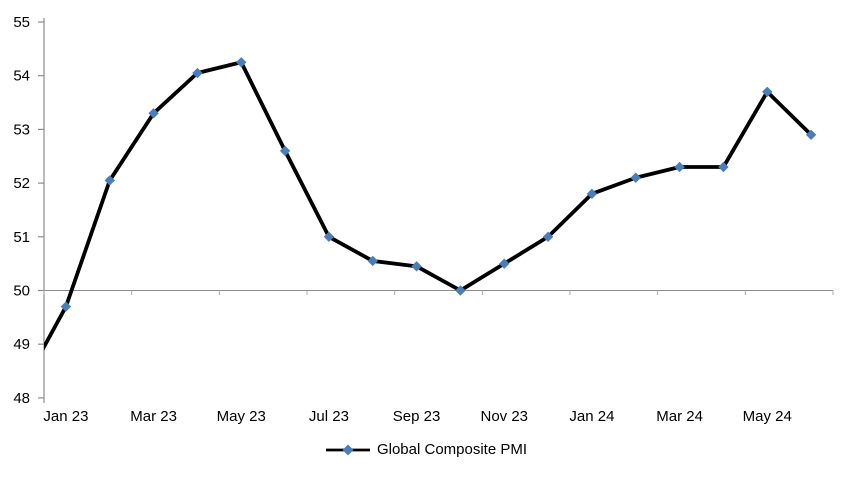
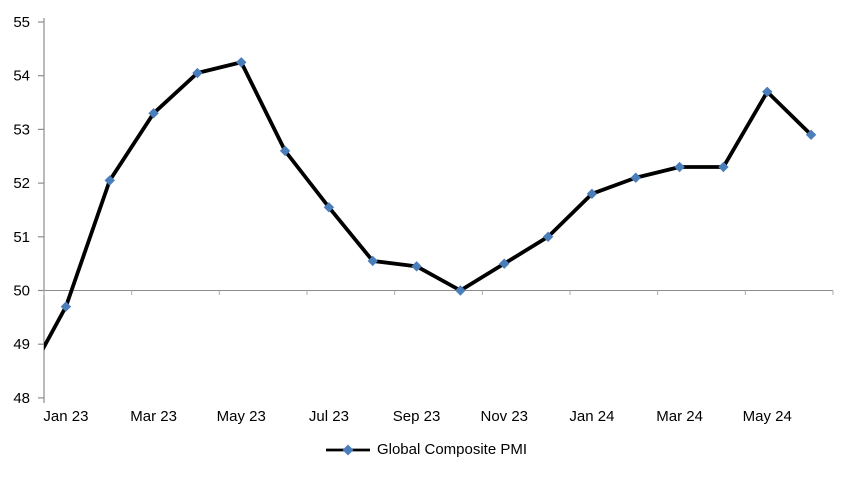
Jul 23: 51.0 -> 51.5
